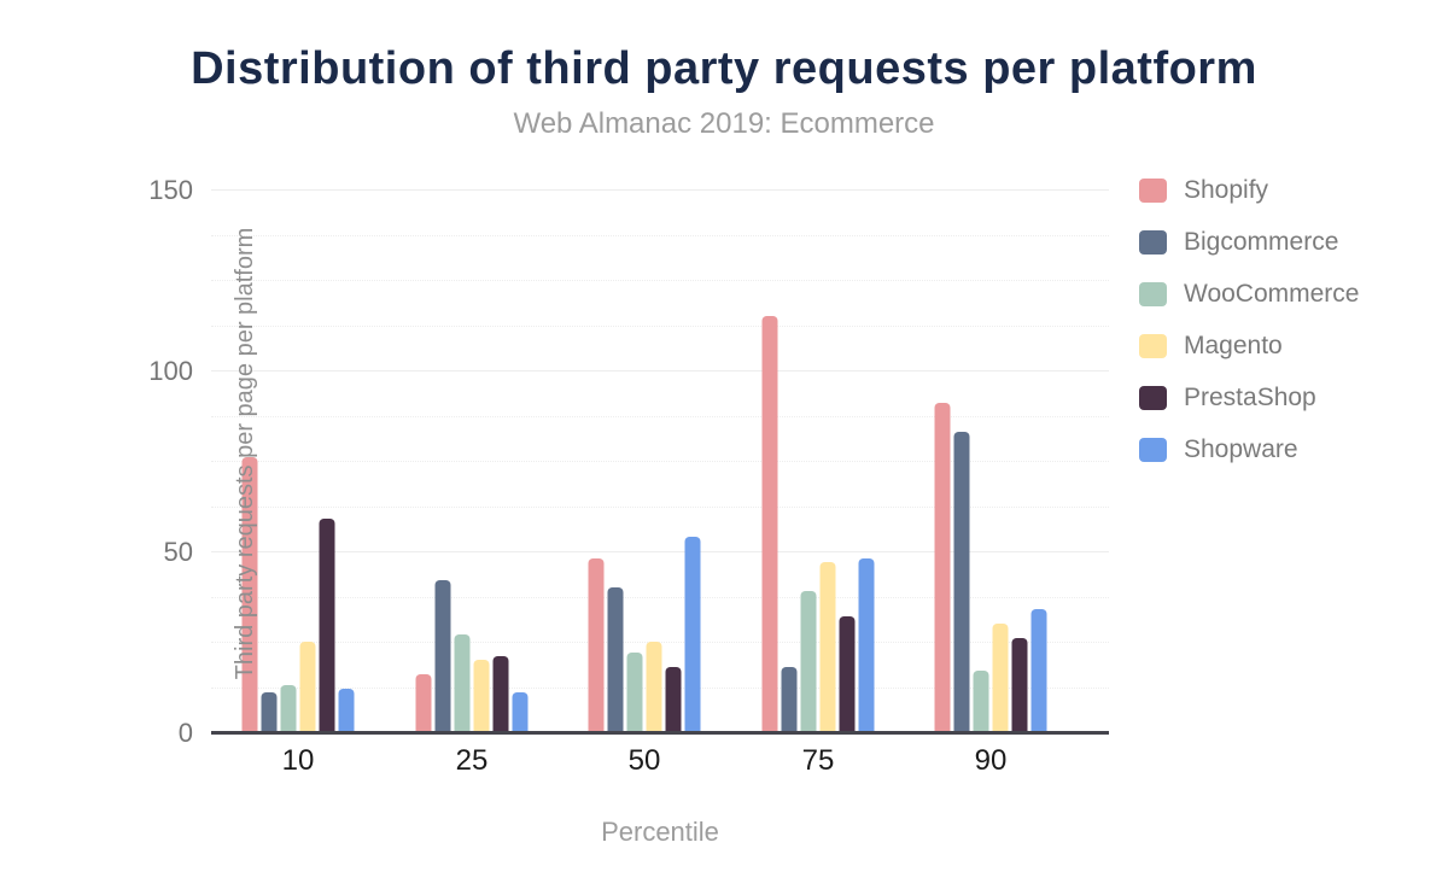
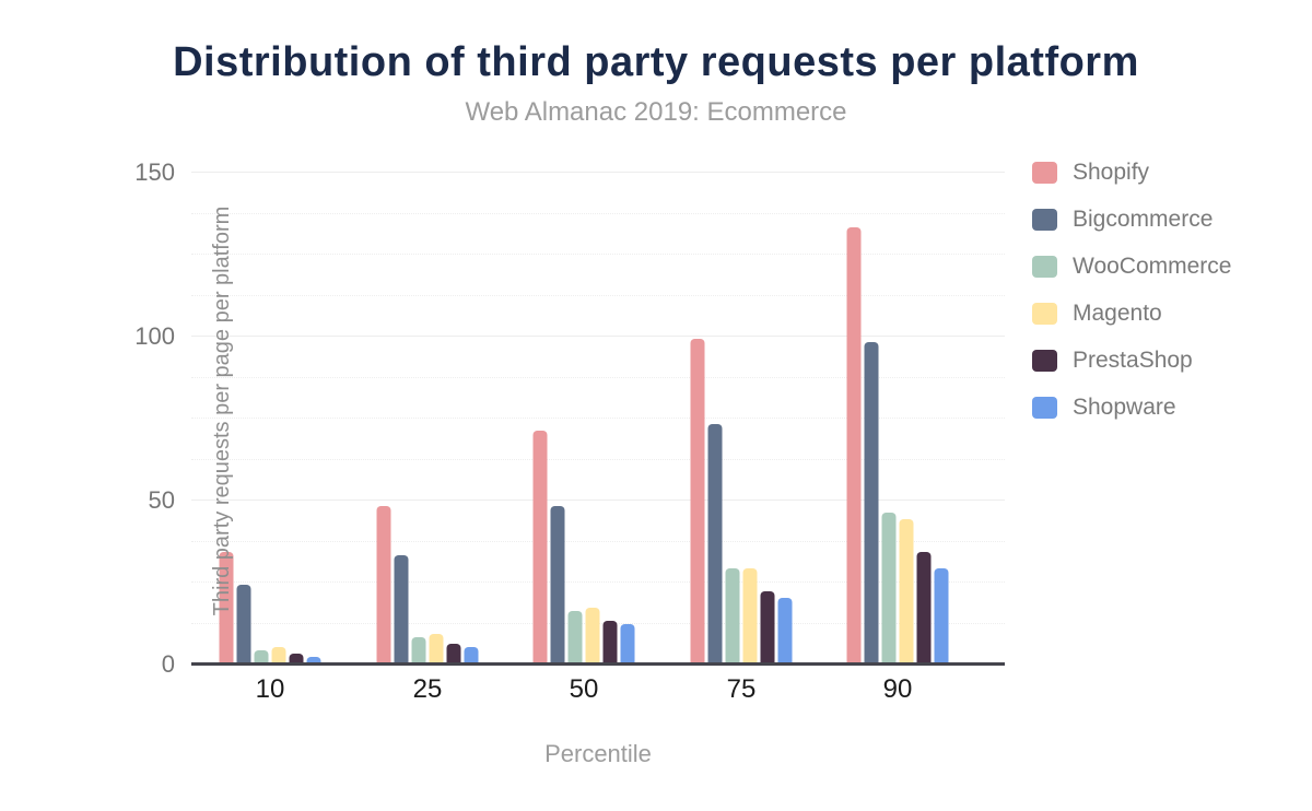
Shopify/10: 76 -> 34
Bigcommerce/10: 11 -> 24
WooCommerce/10: 13 -> 4
Magento/10: 25 -> 5
PrestaShop/10: 59 -> 3
Shopware/10: 12 -> 2
Shopify/25: 16 -> 48
Bigcommerce/25: 42 -> 33
WooCommerce/25: 27 -> 8
Magento/25: 20 -> 9
PrestaShop/25: 21 -> 6
Shopware/25: 11 -> 5
Shopify/50: 48 -> 71
Bigcommerce/50: 40 -> 48
WooCommerce/50: 22 -> 16
Magento/50: 25 -> 17
PrestaShop/50: 18 -> 13
Shopware/50: 54 -> 12
Shopify/75: 115 -> 99
Bigcommerce/75: 18 -> 73
WooCommerce/75: 39 -> 29
Magento/75: 47 -> 29
PrestaShop/75: 32 -> 22
Shopware/75: 48 -> 20
Shopify/90: 91 -> 133
Bigcommerce/90: 83 -> 98
WooCommerce/90: 17 -> 46
Magento/90: 30 -> 44
PrestaShop/90: 26 -> 34
Shopware/90: 34 -> 29
